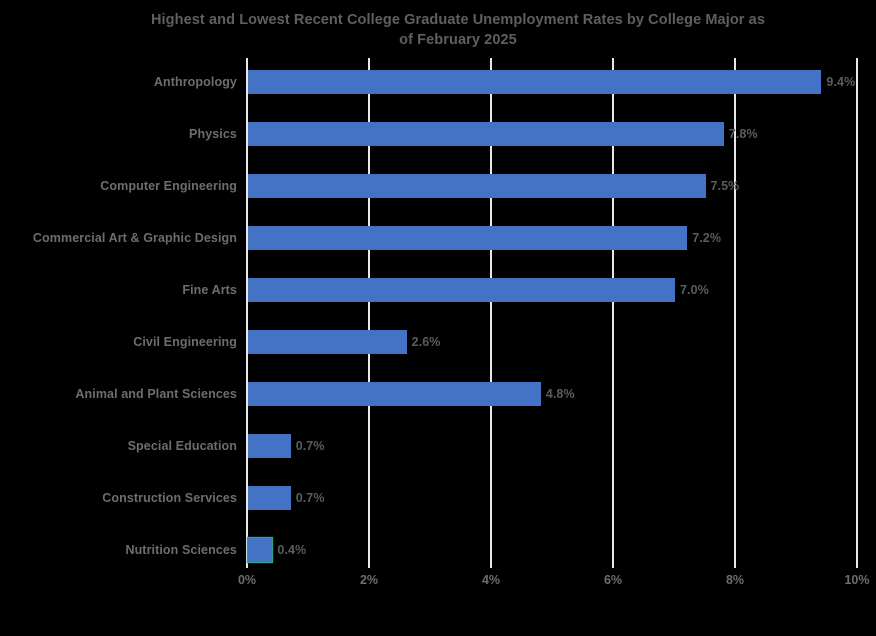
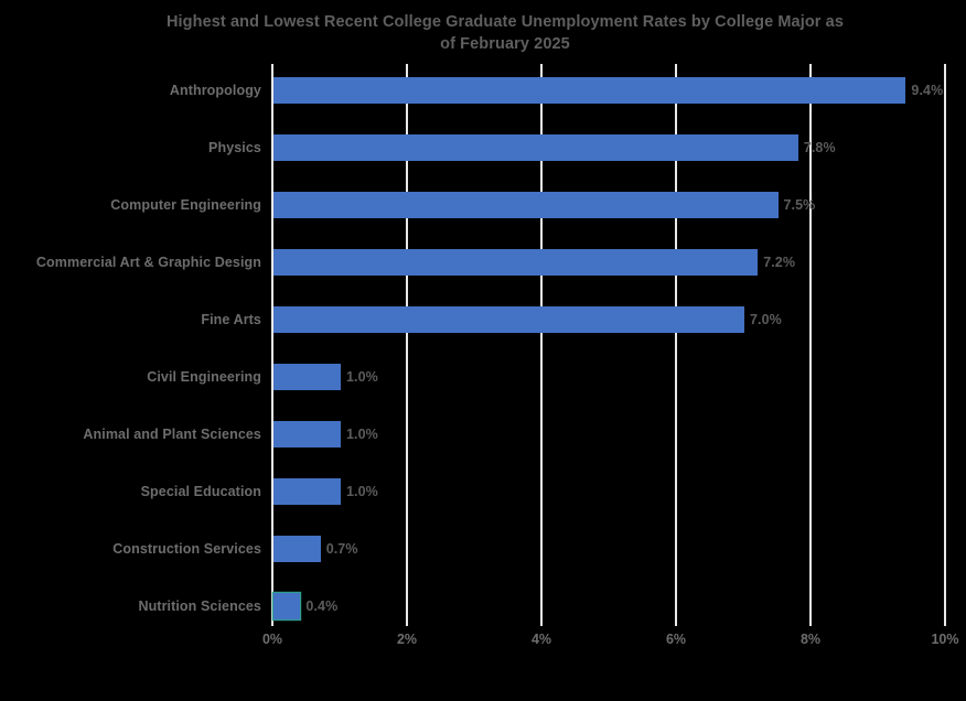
Civil Engineering: 2.6% -> 1.0%
Animal and Plant Sciences: 4.8% -> 1.0%
Special Education: 0.7% -> 1.0%
